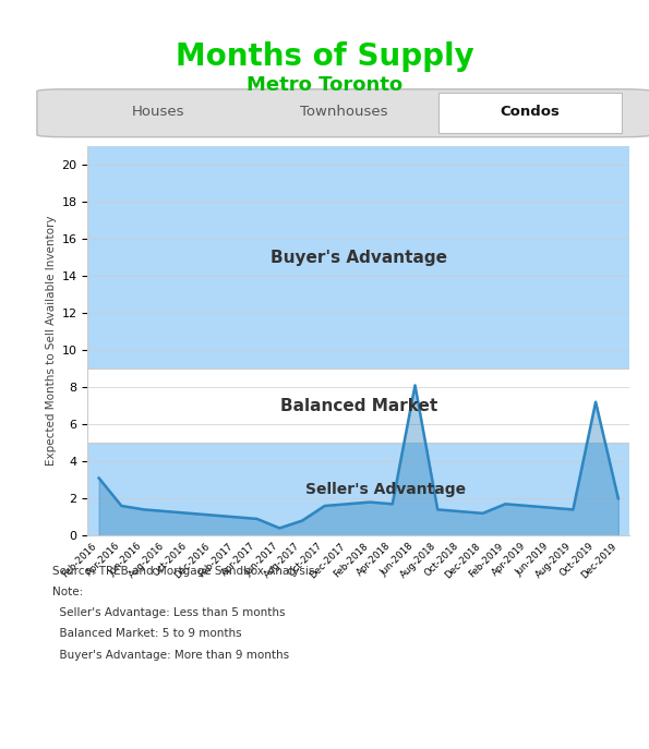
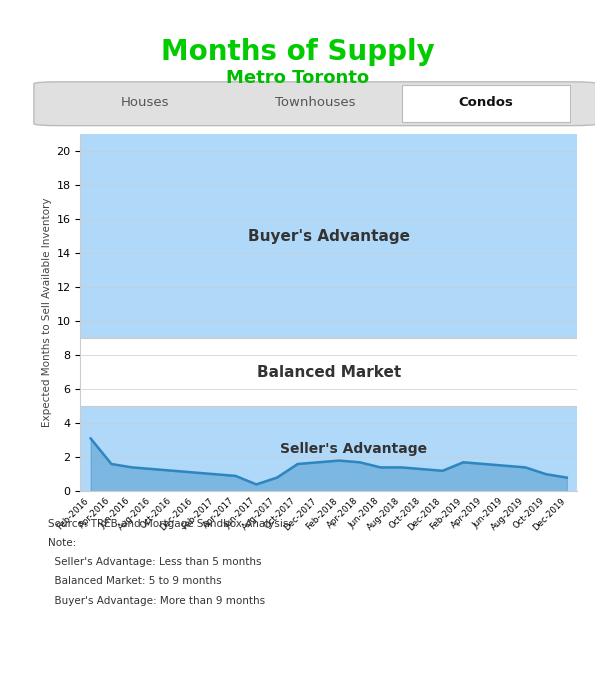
Jun-2018: 8.1 -> 1.4
Oct-2019: 7.2 -> 1.0
Dec-2019: 2.0 -> 0.8
